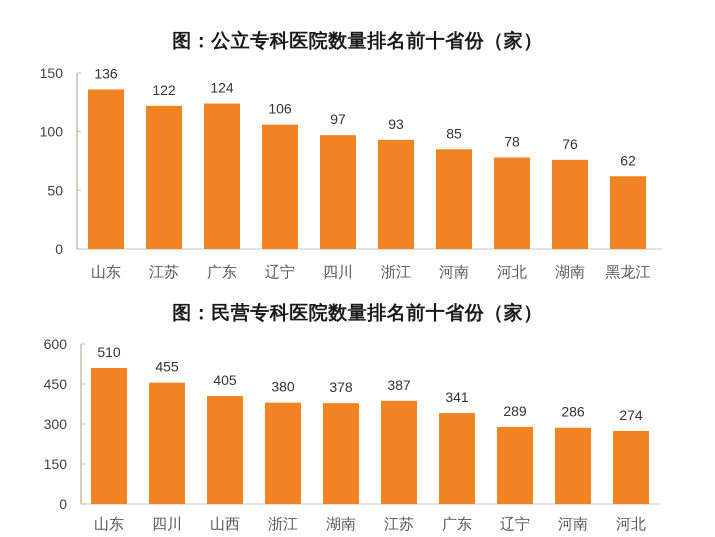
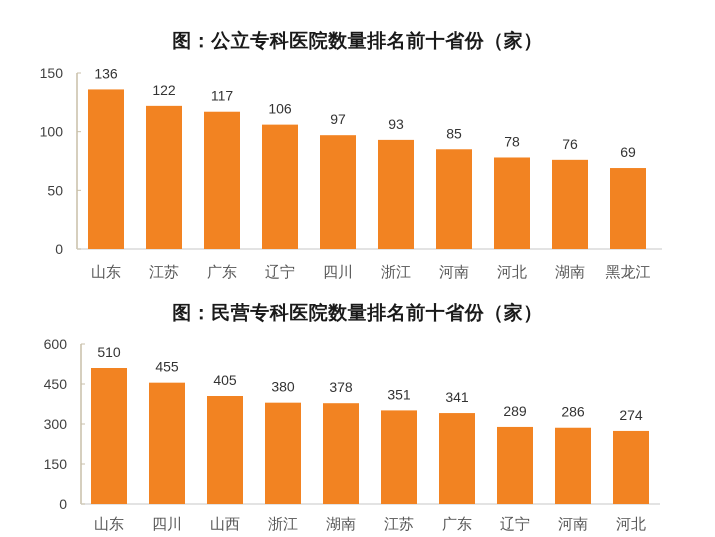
图：公立专科医院数量排名前十省份（家）/广东: 124 -> 117
图：公立专科医院数量排名前十省份（家）/黑龙江: 62 -> 69
图：民营专科医院数量排名前十省份（家）/江苏: 387 -> 351
